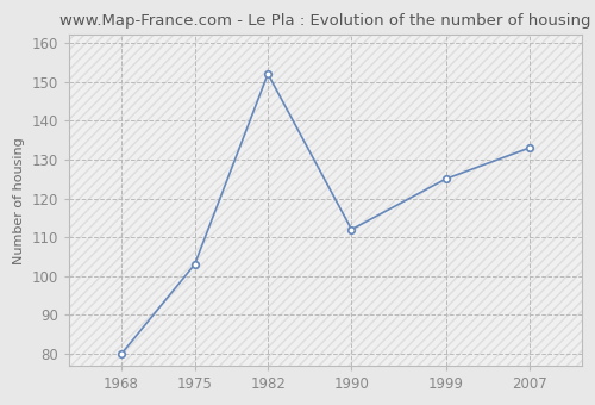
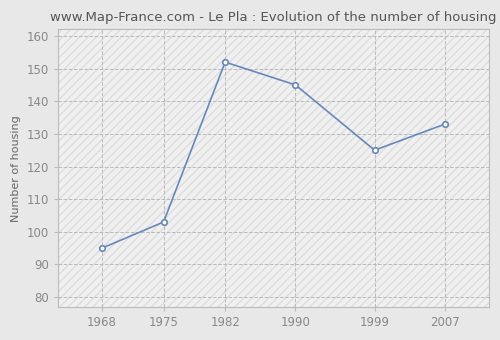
1968: 80 -> 95
1990: 112 -> 145
